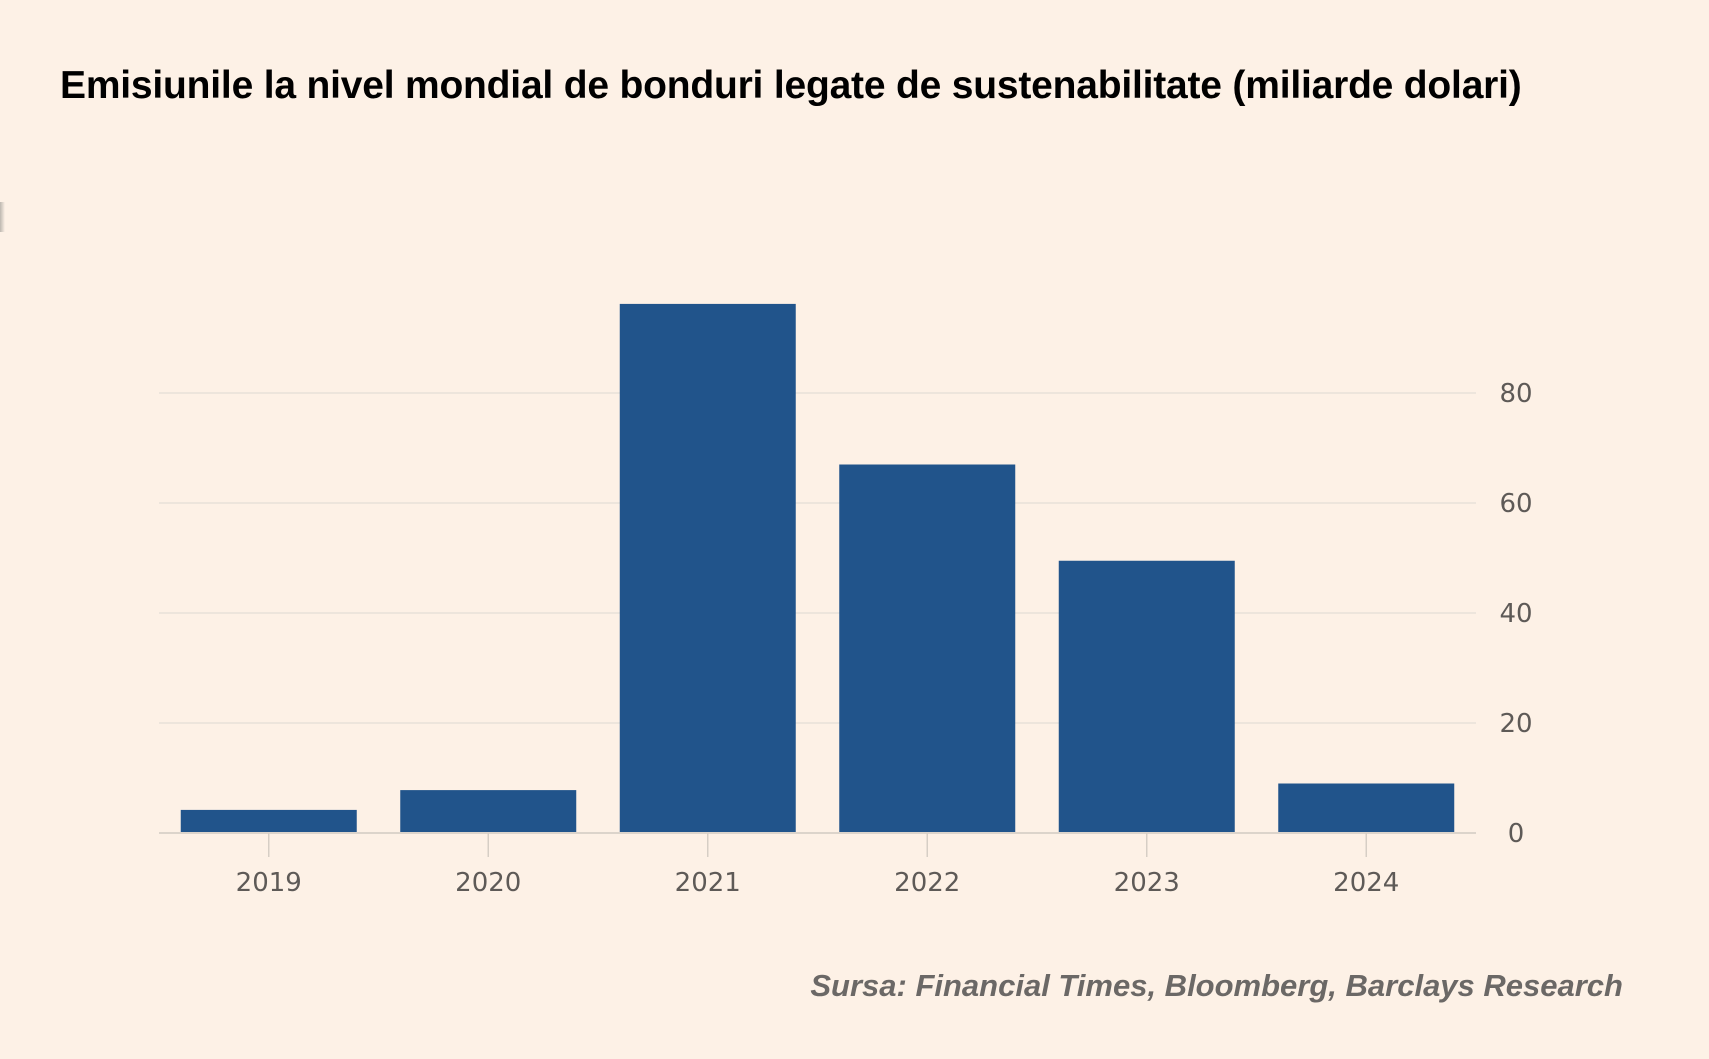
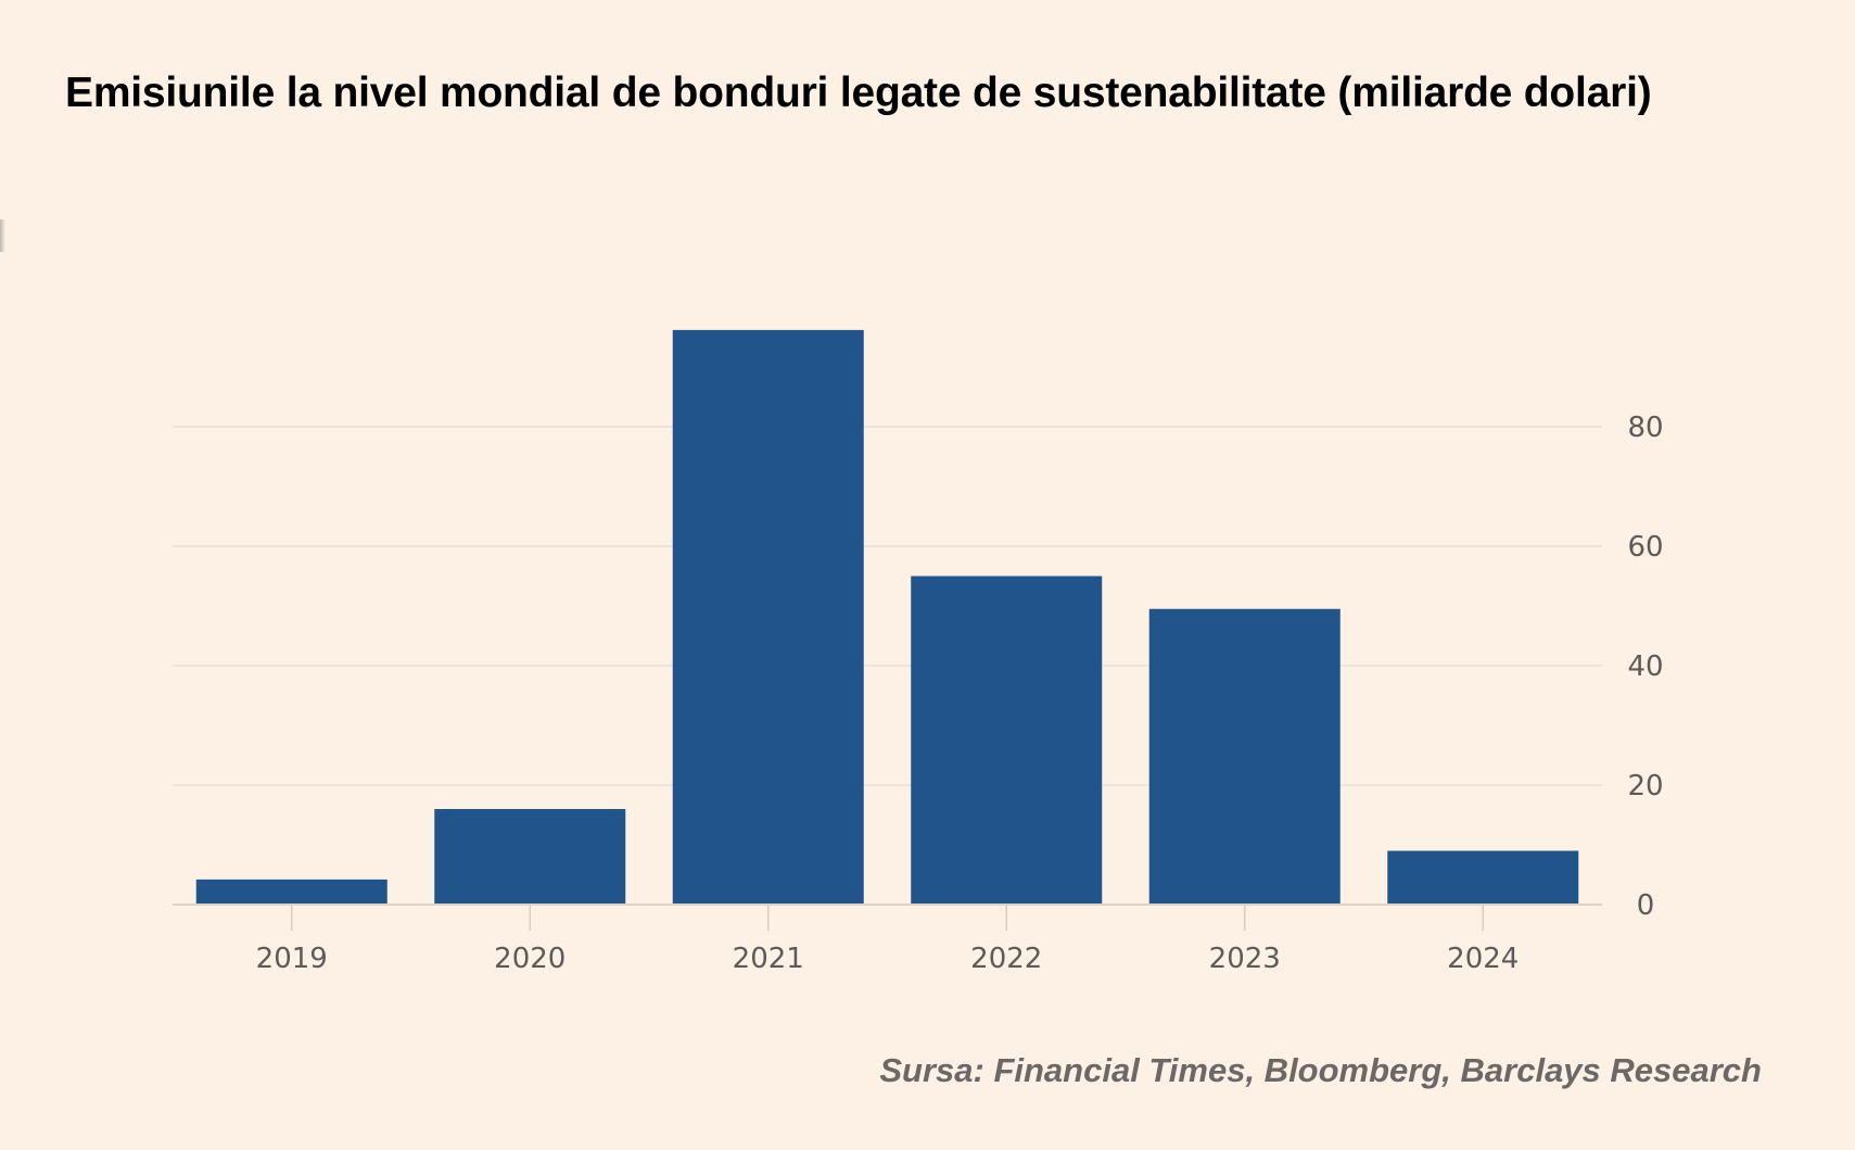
2020: 8 -> 16
2022: 67 -> 55
